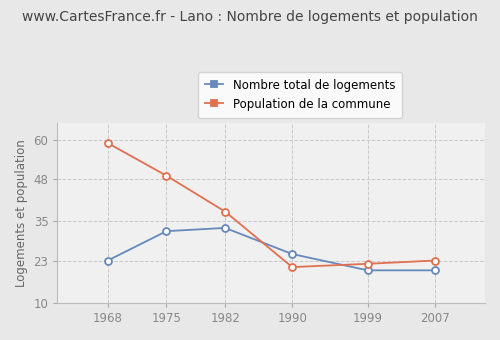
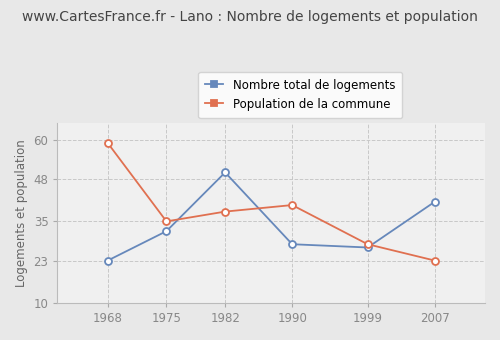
Population de la commune/1975: 49 -> 35
Nombre total de logements/1982: 33 -> 50
Nombre total de logements/1990: 25 -> 28
Population de la commune/1990: 21 -> 40
Nombre total de logements/1999: 20 -> 27
Population de la commune/1999: 22 -> 28
Nombre total de logements/2007: 20 -> 41
